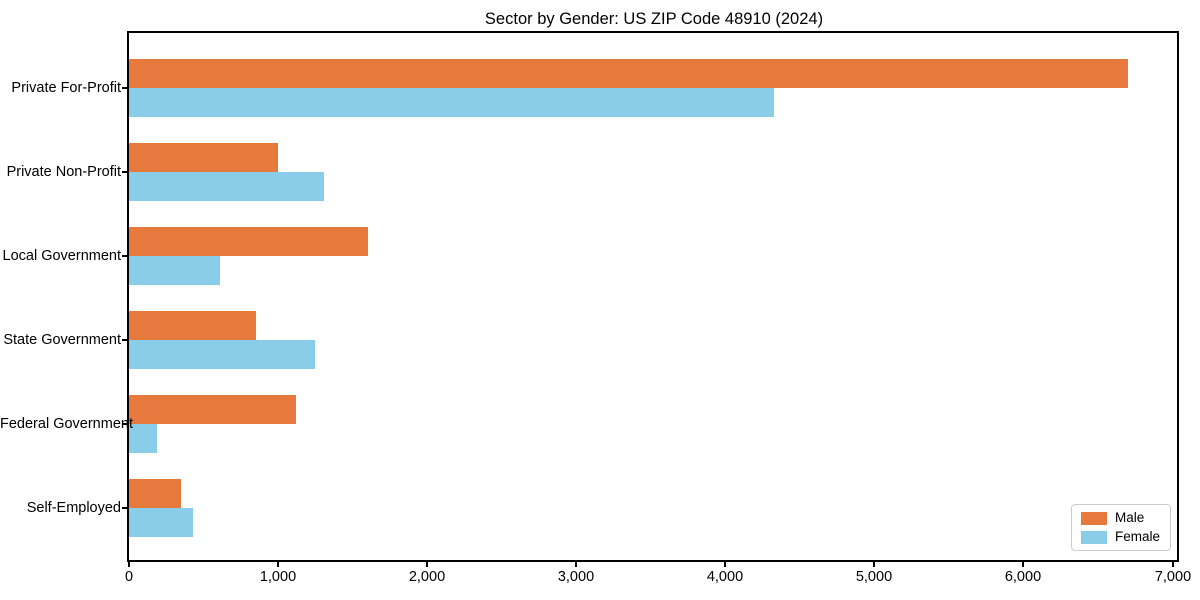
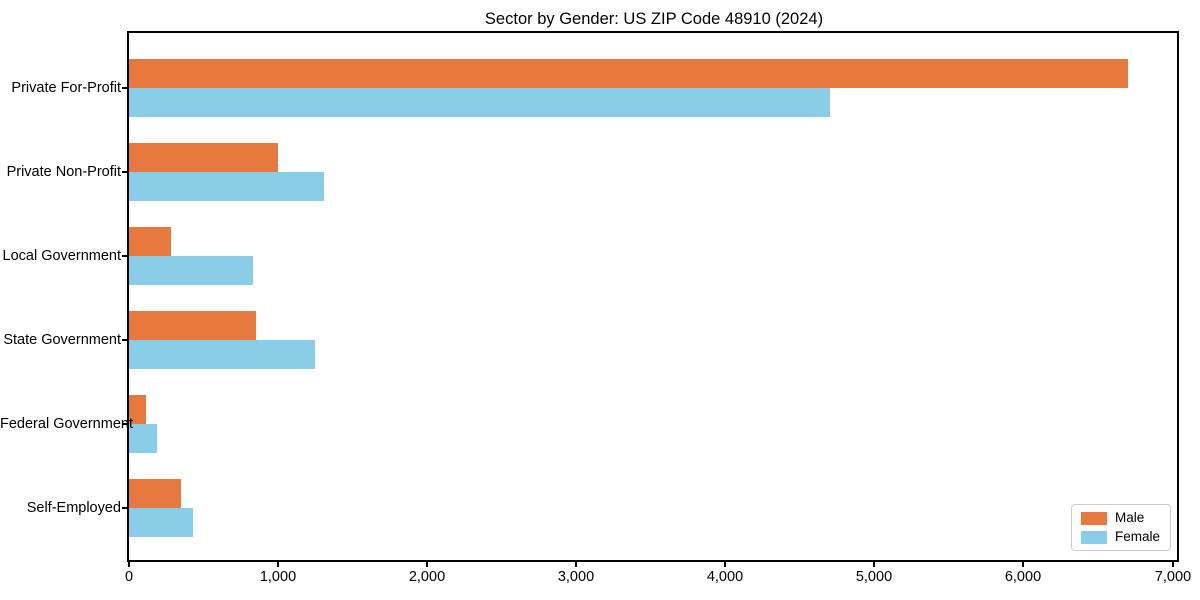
Female/Private For-Profit: 4330 -> 4700
Male/Local Government: 1600 -> 280
Female/Local Government: 610 -> 830
Male/Federal Government: 1120 -> 120
